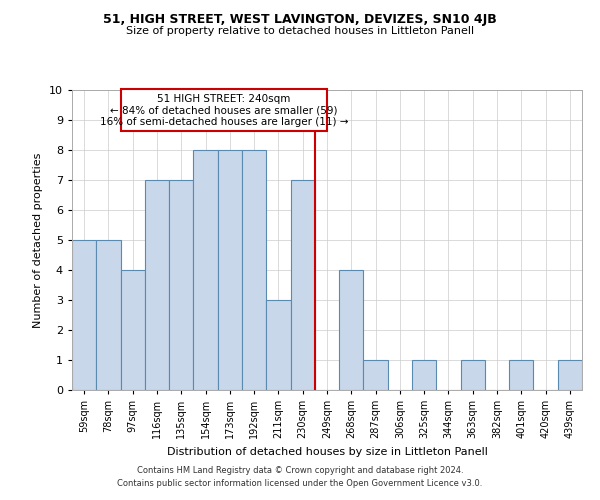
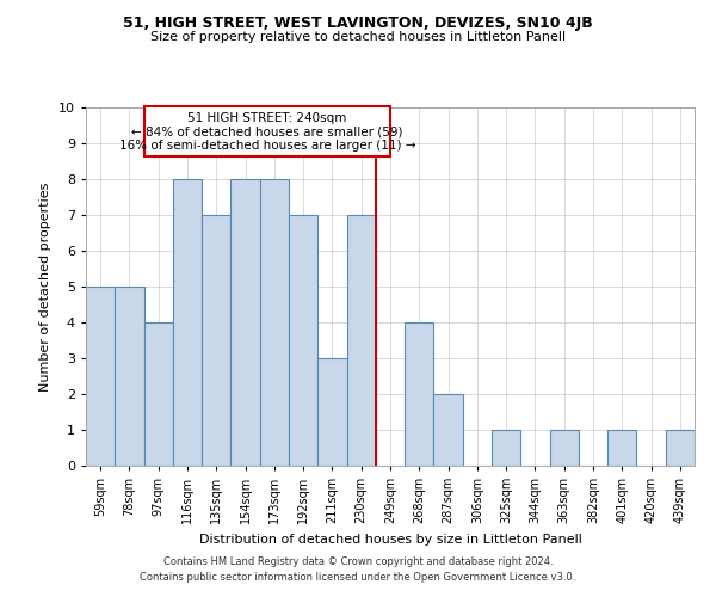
116sqm: 7 -> 8
192sqm: 8 -> 7
287sqm: 1 -> 2
